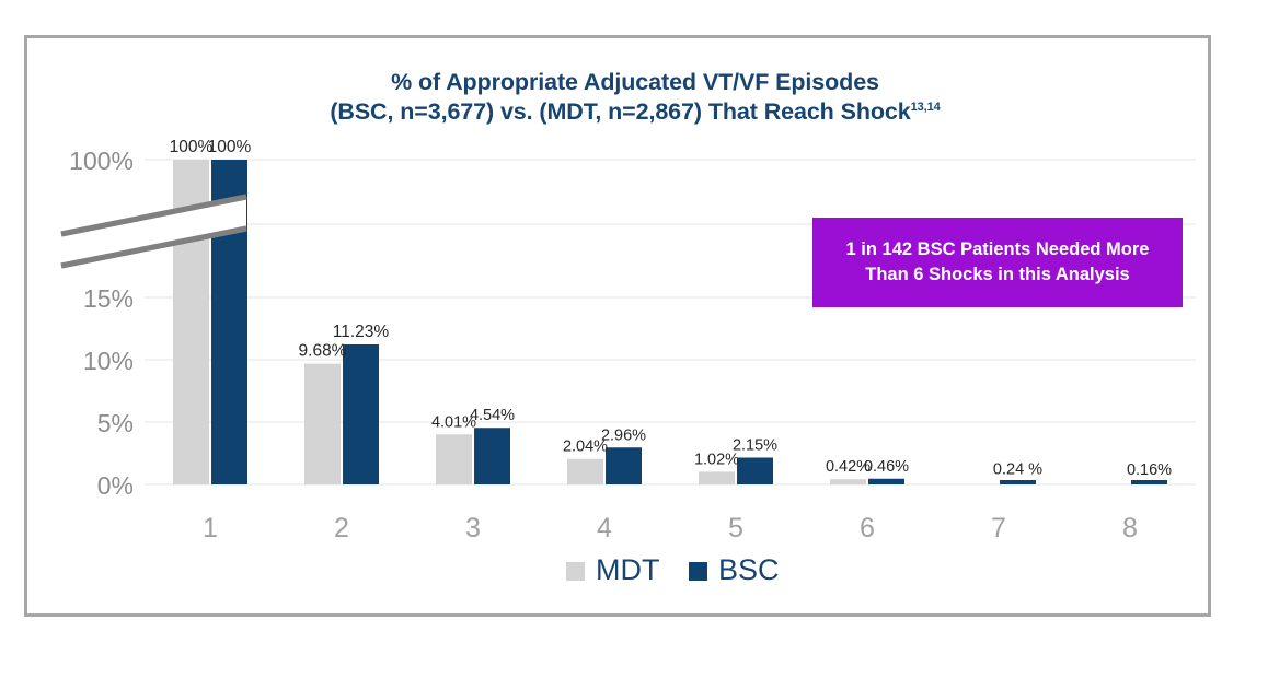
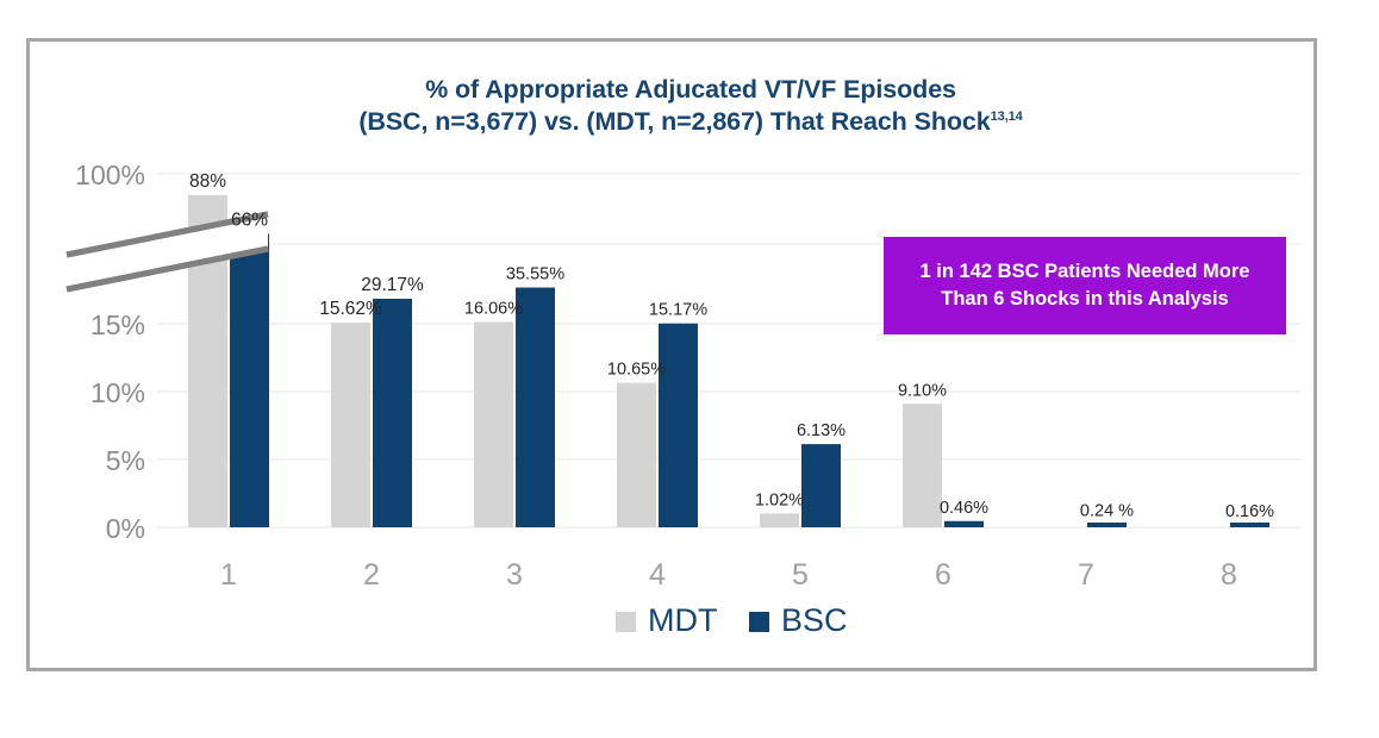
MDT/1: 100% -> 88%
BSC/1: 100% -> 66%
MDT/2: 9.68% -> 15.62%
BSC/2: 11.23% -> 29.17%
MDT/3: 4.01% -> 16.06%
BSC/3: 4.54% -> 35.55%
MDT/4: 2.04% -> 10.65%
BSC/4: 2.96% -> 15.17%
BSC/5: 2.15% -> 6.13%
MDT/6: 0.42% -> 9.10%
